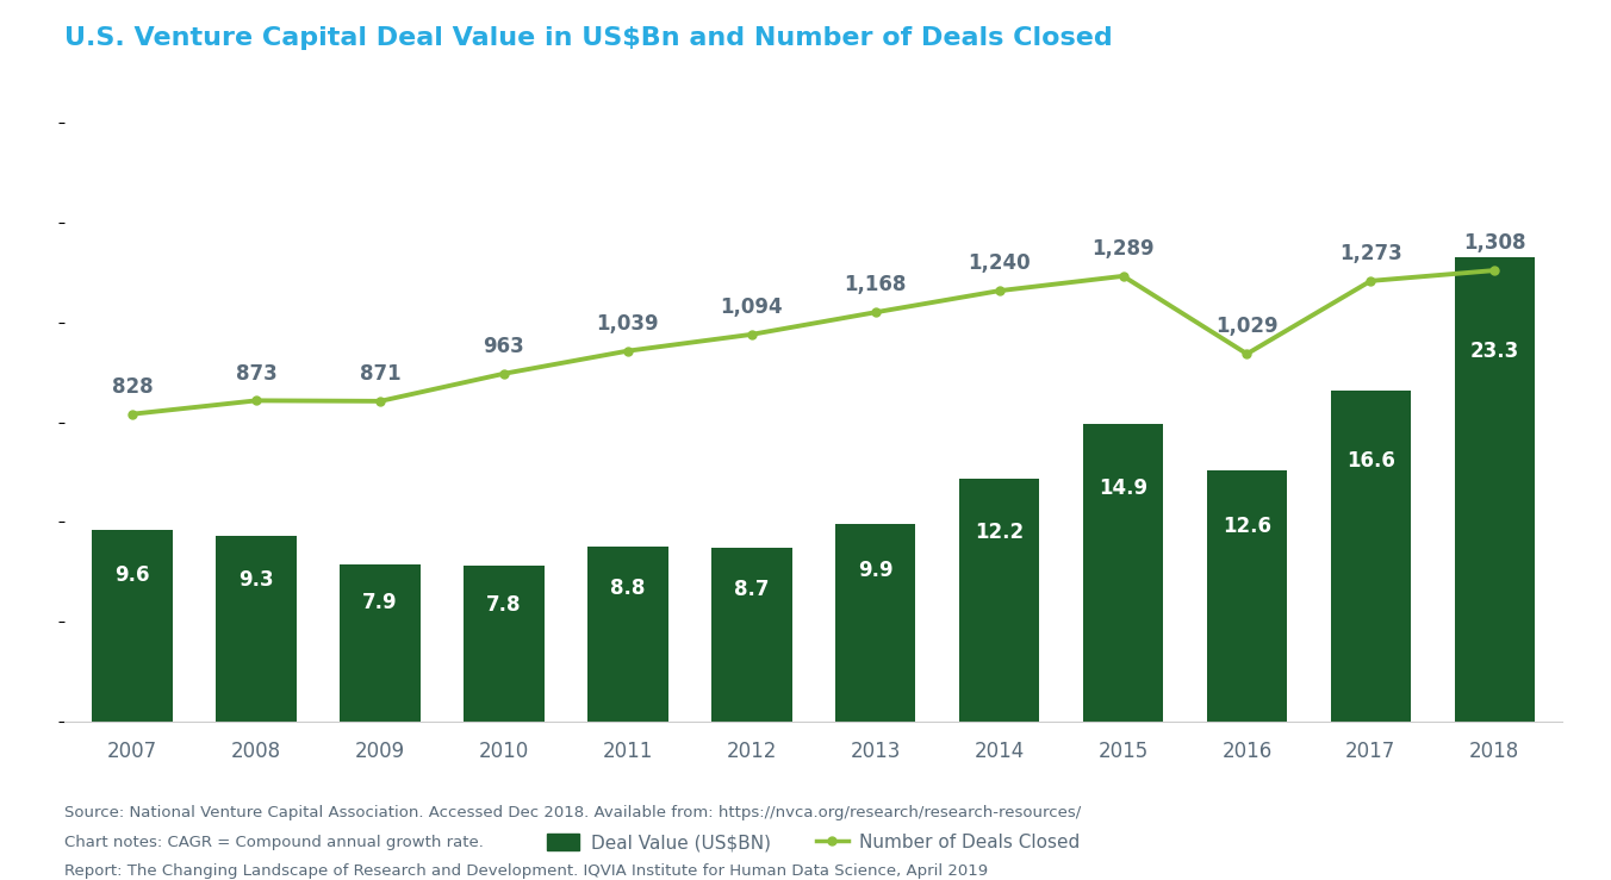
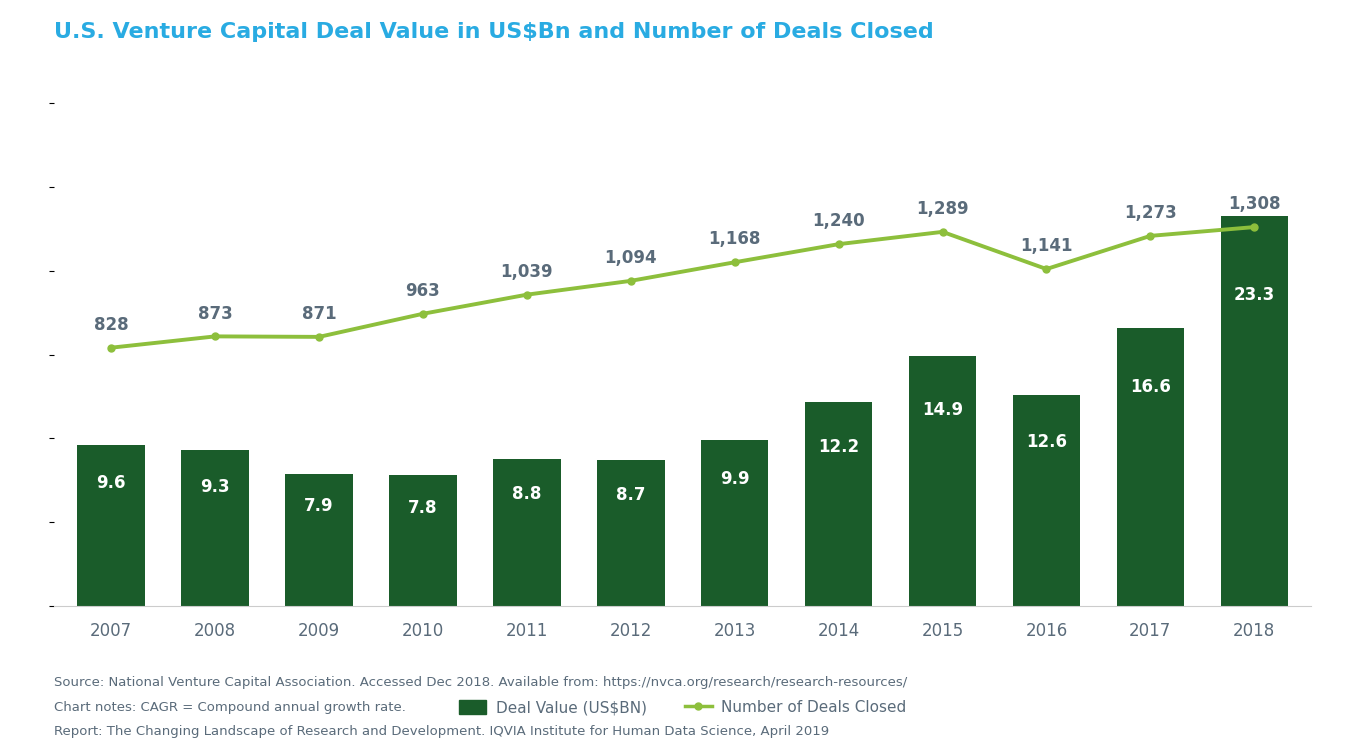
Number of Deals Closed/2016: 1,029 -> 1,141
